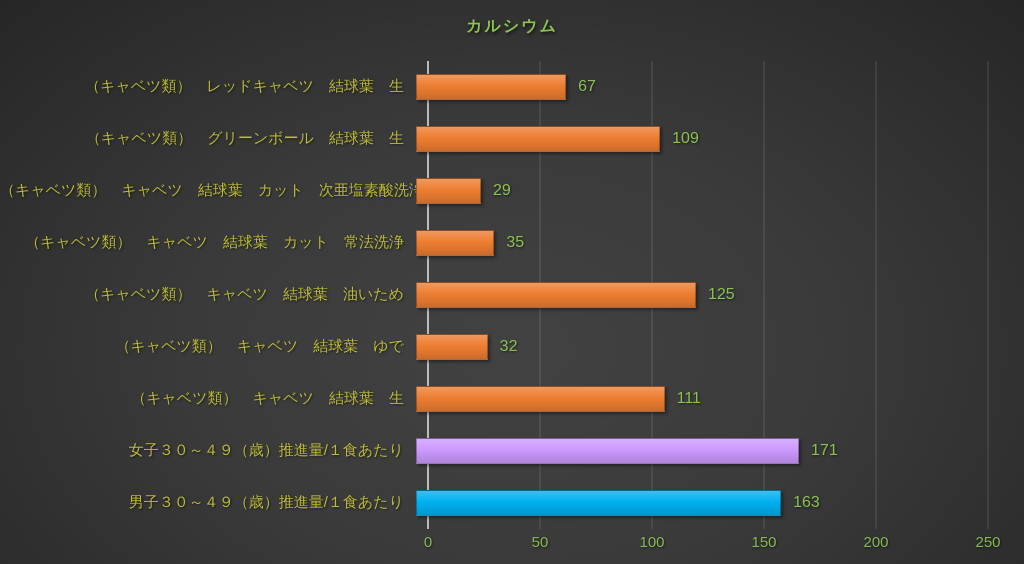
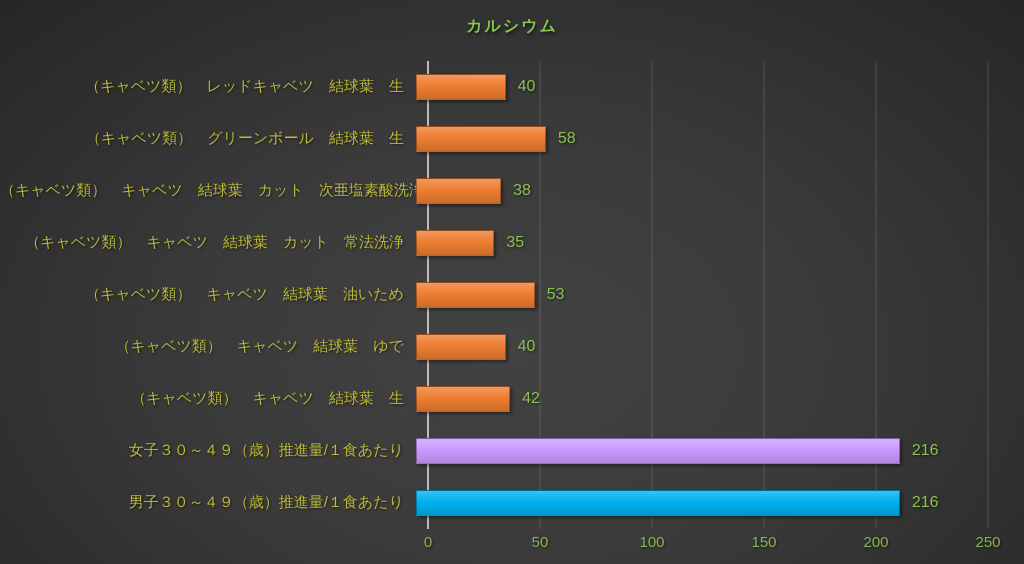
（キャベツ類） レッドキャベツ 結球葉 生: 67 -> 40
（キャベツ類） グリーンボール 結球葉 生: 109 -> 58
（キャベツ類） キャベツ 結球葉 カット 次亜塩素酸洗浄: 29 -> 38
（キャベツ類） キャベツ 結球葉 油いため: 125 -> 53
（キャベツ類） キャベツ 結球葉 ゆで: 32 -> 40
（キャベツ類） キャベツ 結球葉 生: 111 -> 42
女子３０～４９（歳）推進量/１食あたり: 171 -> 216
男子３０～４９（歳）推進量/１食あたり: 163 -> 216
